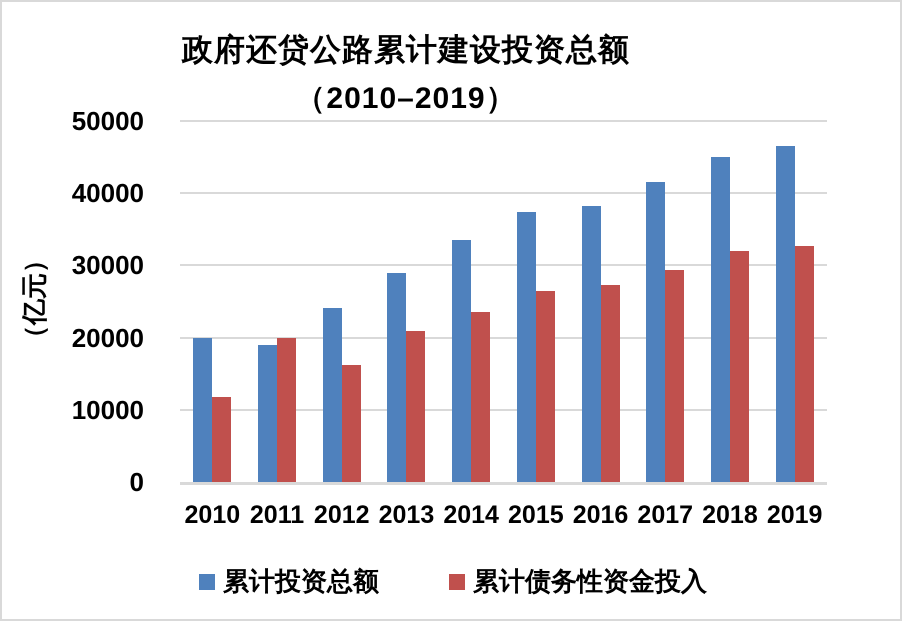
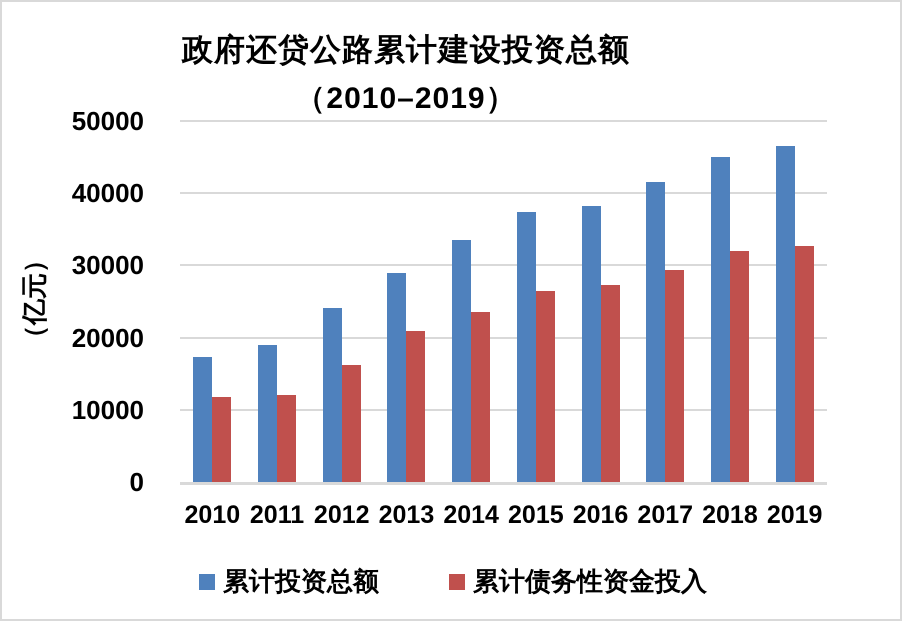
累计投资总额/2010: 20000 -> 17000
累计债务性资金投入/2011: 20000 -> 12000
